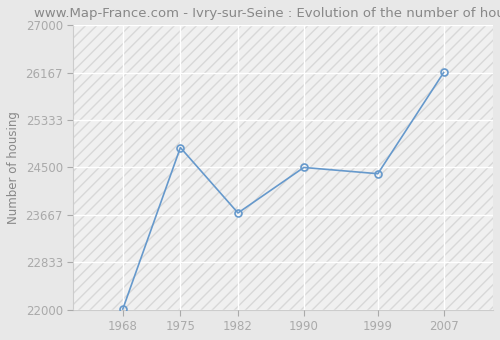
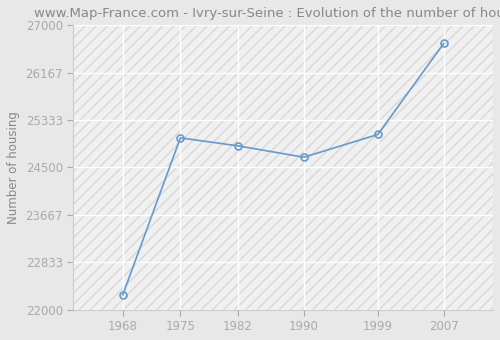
1968: 22010 -> 22260
1975: 24850 -> 25020
1982: 23700 -> 24880
1990: 24500 -> 24680
1999: 24390 -> 25080
2007: 26170 -> 26680
